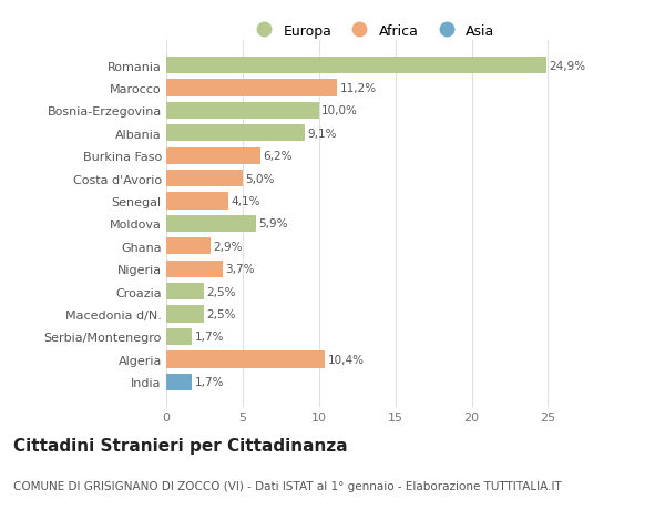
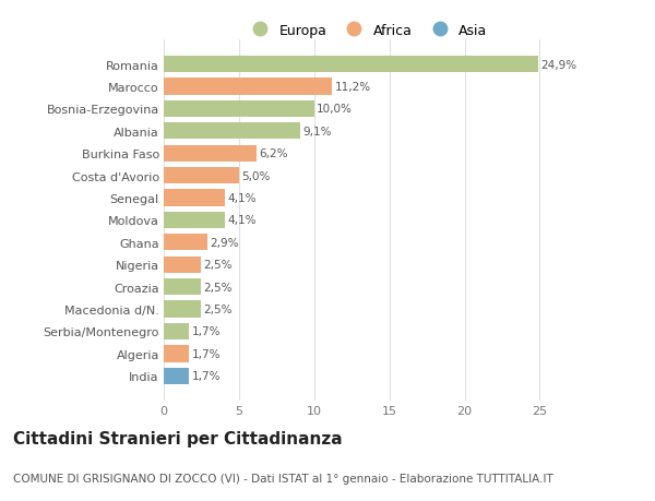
Moldova: 5,9% -> 4,1%
Nigeria: 3,7% -> 2,5%
Algeria: 10,4% -> 1,7%
